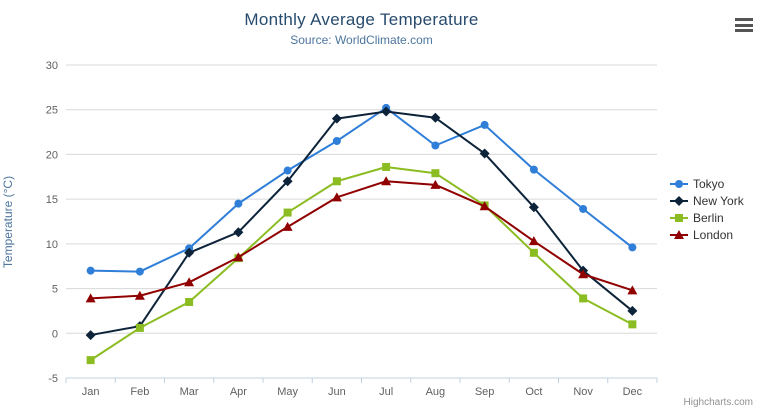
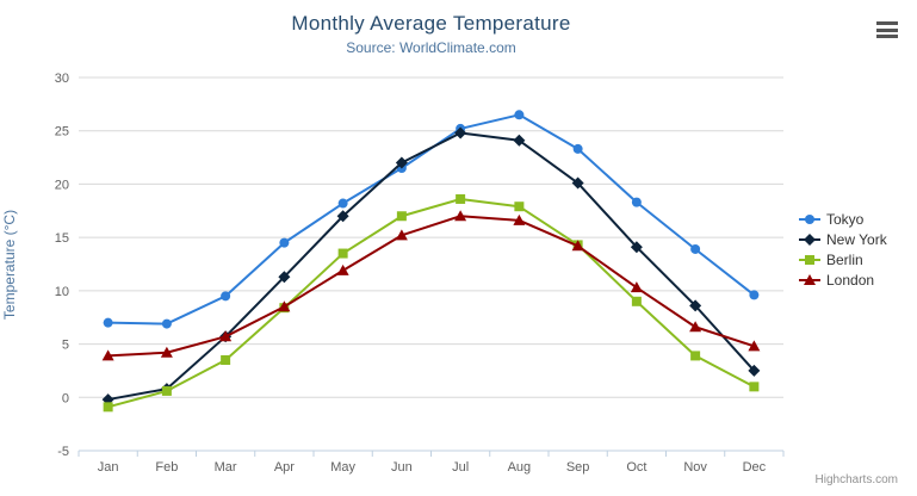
Berlin/Jan: -3 -> -1
New York/Mar: 9 -> 6
New York/Jun: 24 -> 22
Tokyo/Aug: 21 -> 26
New York/Nov: 7 -> 9
